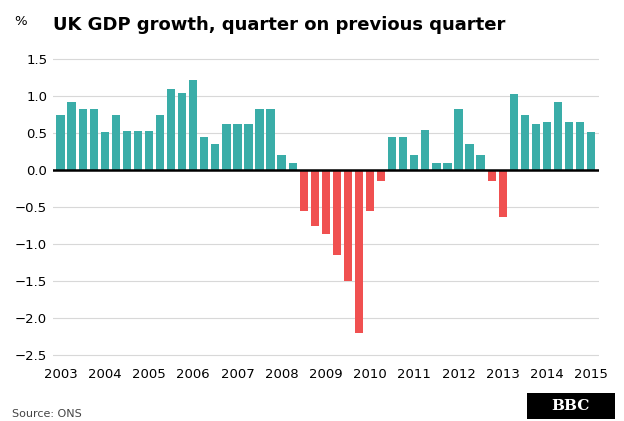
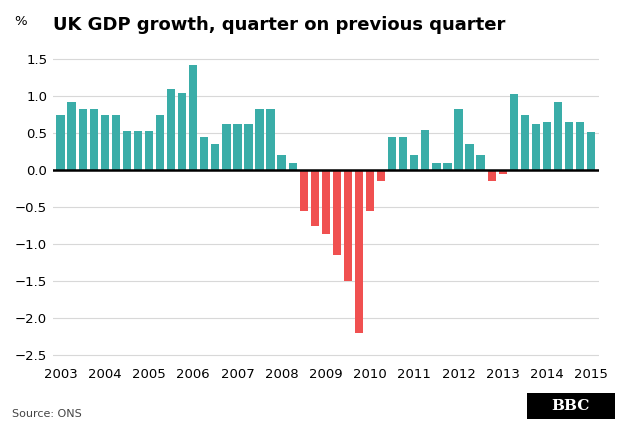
2004: 0.52 -> 0.75
2006: 1.22 -> 1.42
2013: -0.64 -> -0.05
